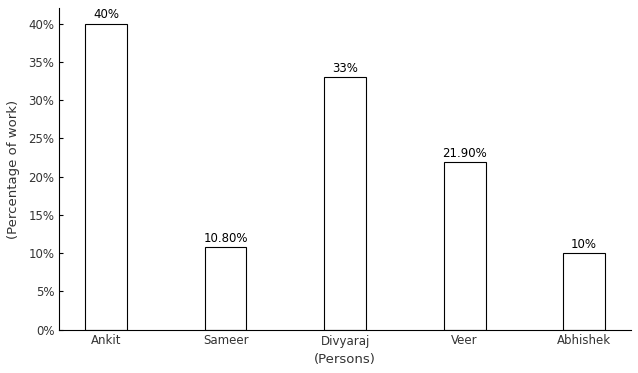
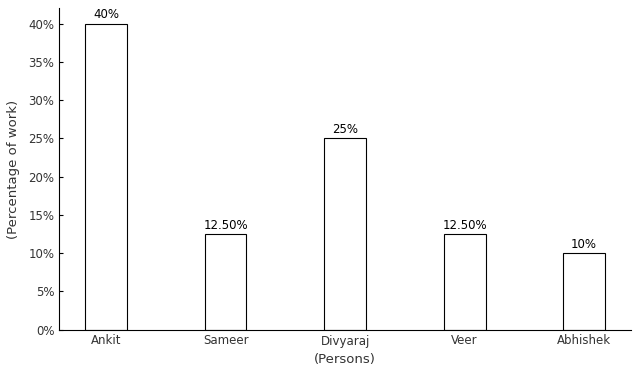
Sameer: 10.80% -> 12.50%
Divyaraj: 33% -> 25%
Veer: 21.90% -> 12.50%
